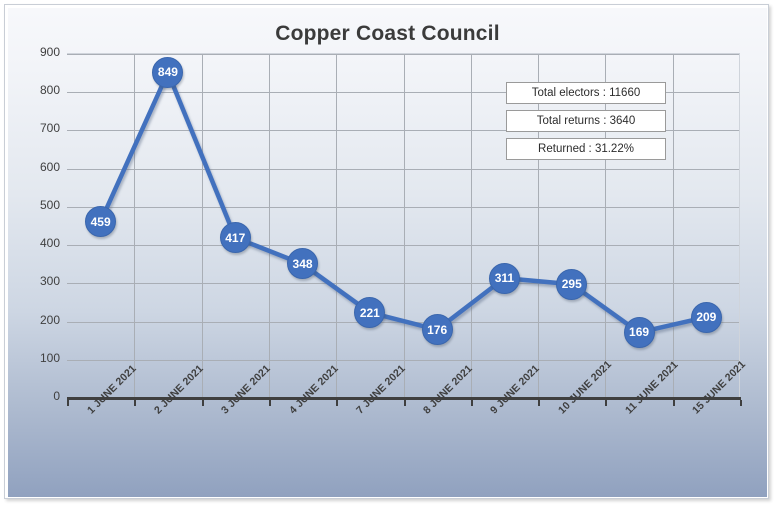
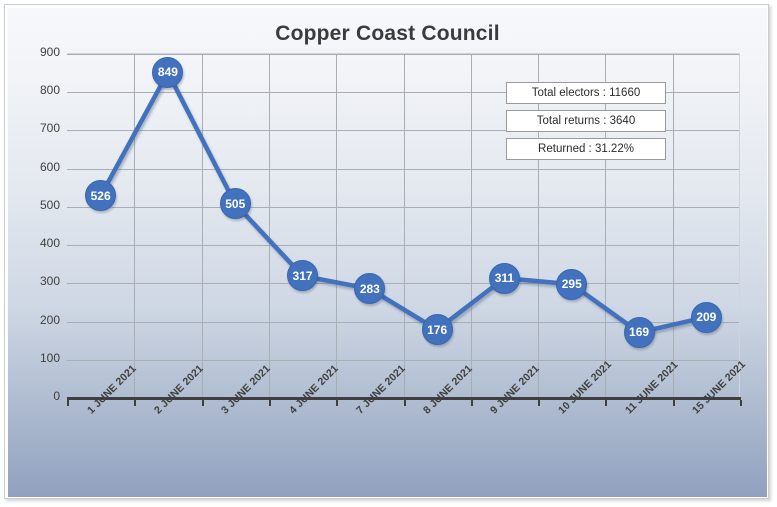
1 JUNE 2021: 459 -> 526
3 JUNE 2021: 417 -> 505
4 JUNE 2021: 348 -> 317
7 JUNE 2021: 221 -> 283
